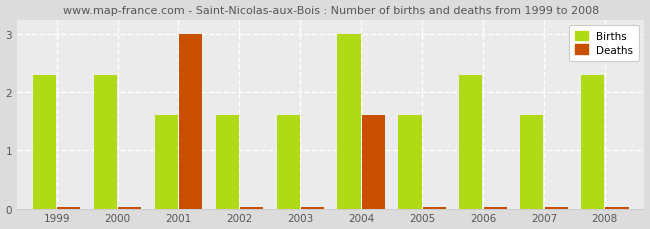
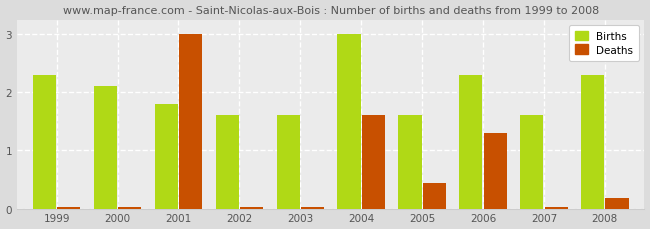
Births/2000: 2.3 -> 2.1
Births/2001: 1.6 -> 1.8
Deaths/2005: 0.03 -> 0.44
Deaths/2006: 0.03 -> 1.30
Deaths/2008: 0.03 -> 0.18
